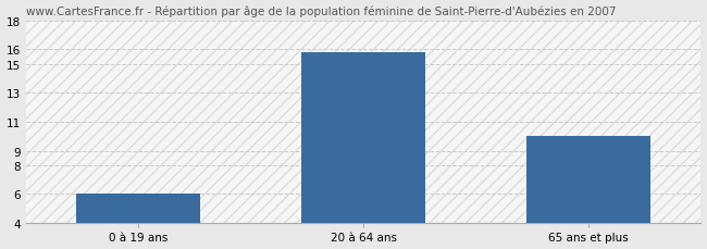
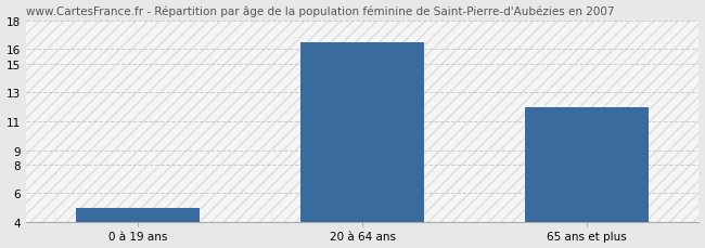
0 à 19 ans: 6.0 -> 5.0
20 à 64 ans: 15.8 -> 16.5
65 ans et plus: 10.0 -> 12.0
